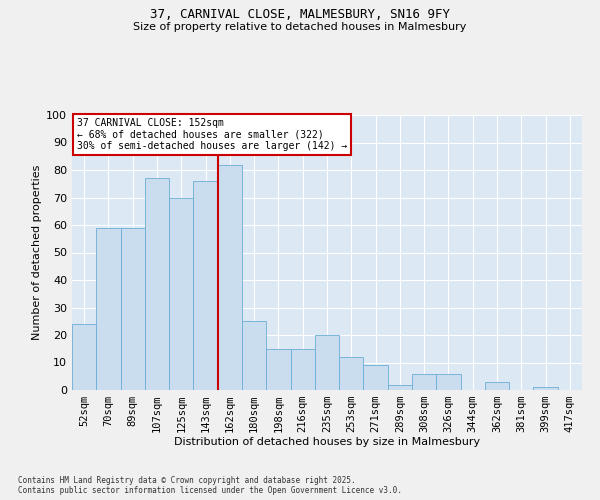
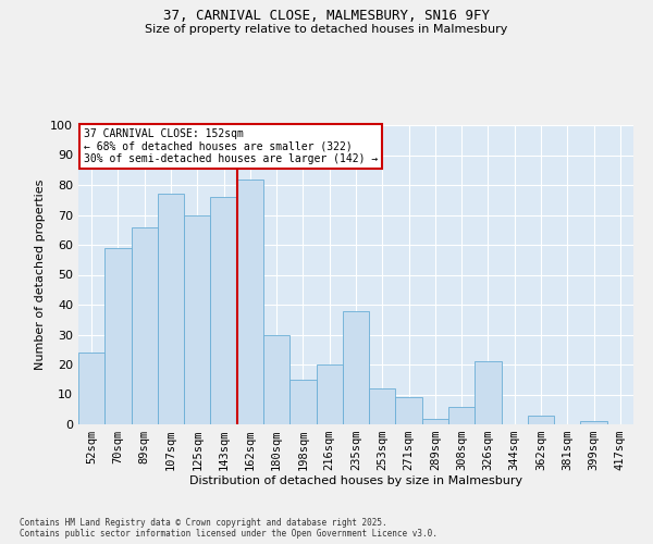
89sqm: 59 -> 66
180sqm: 25 -> 30
216sqm: 15 -> 20
235sqm: 20 -> 38
326sqm: 6 -> 21
